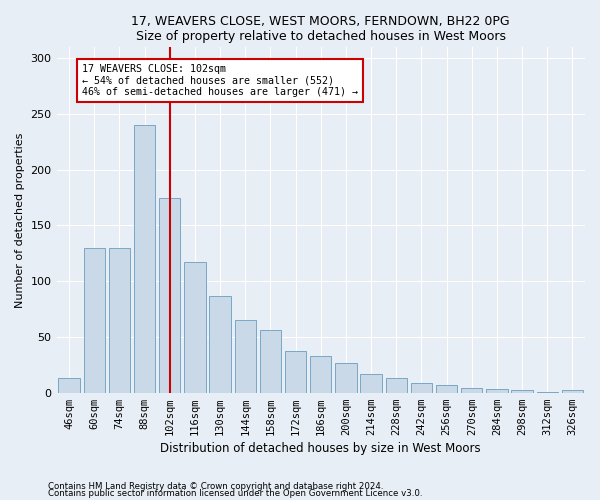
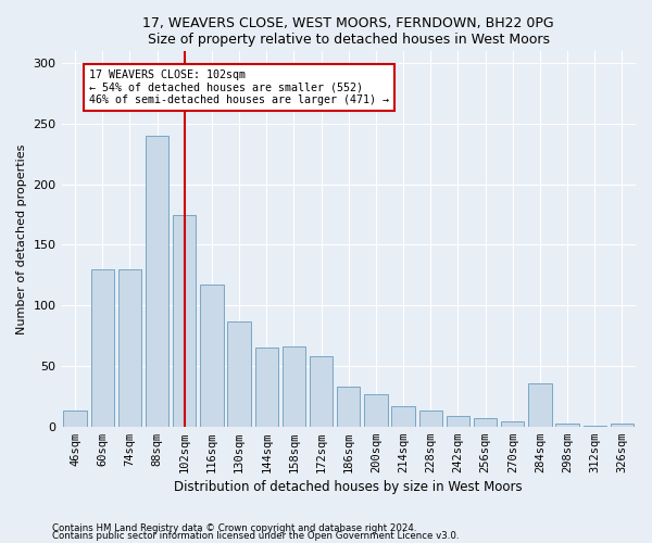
158sqm: 56 -> 66
172sqm: 37 -> 58
284sqm: 3 -> 36
